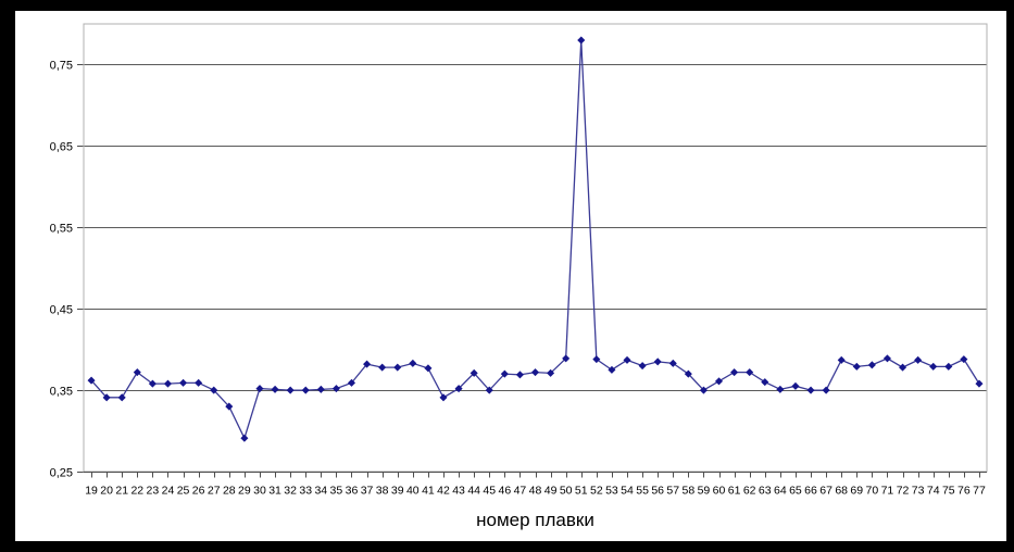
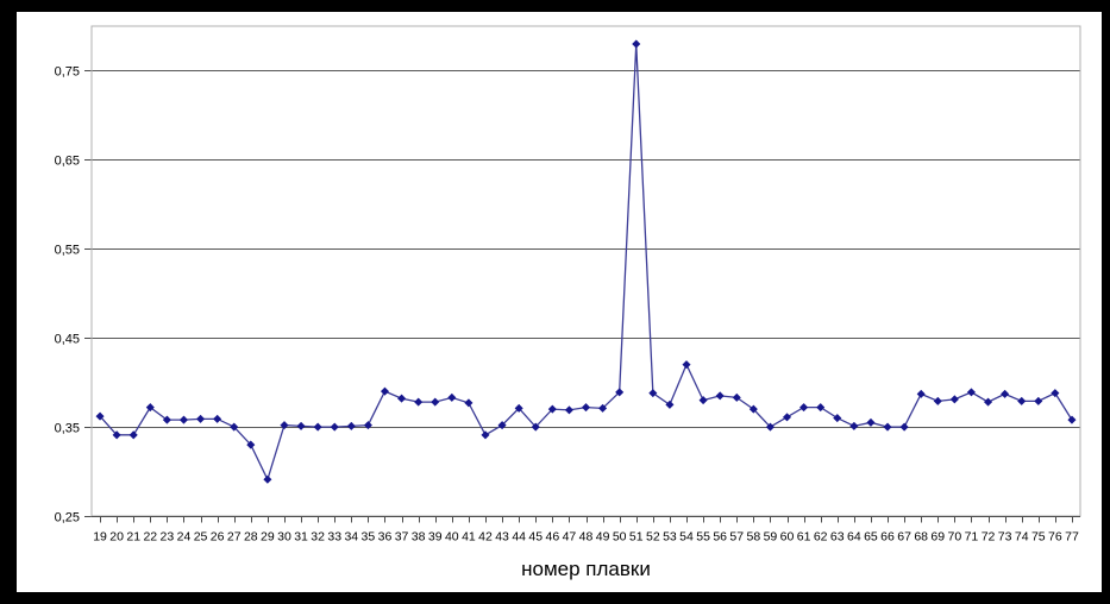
36: 0,36 -> 0,39
54: 0,39 -> 0,42
